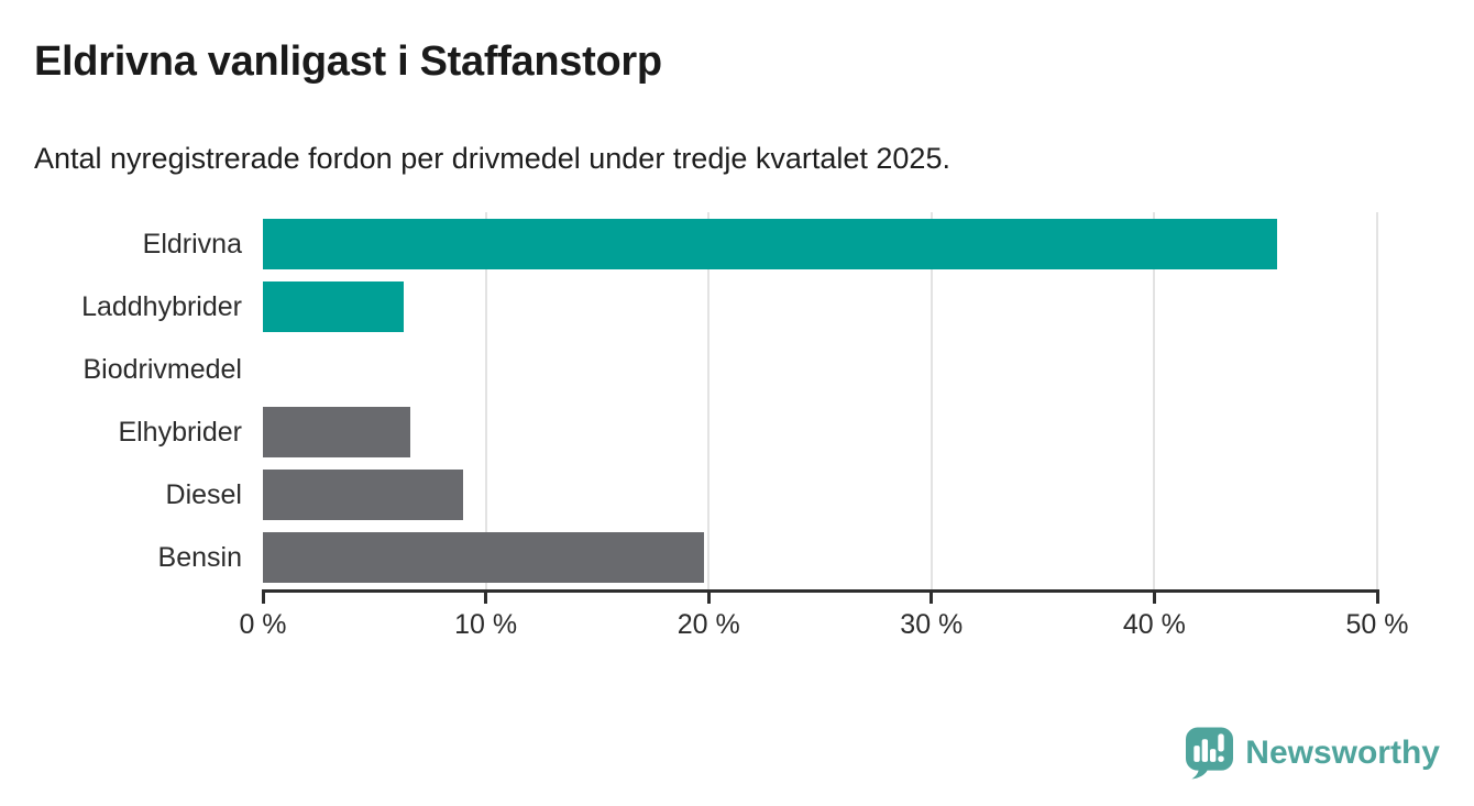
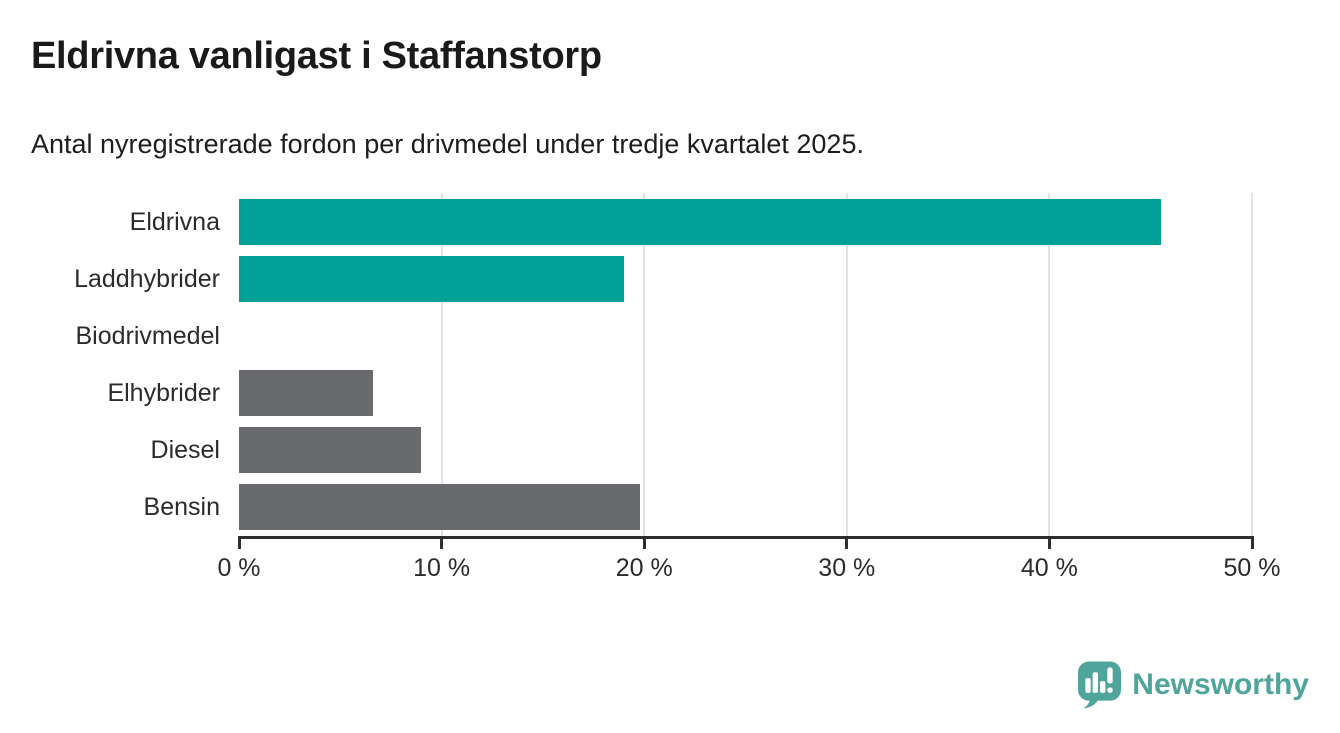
Laddhybrider: 6.3% -> 19.0%
